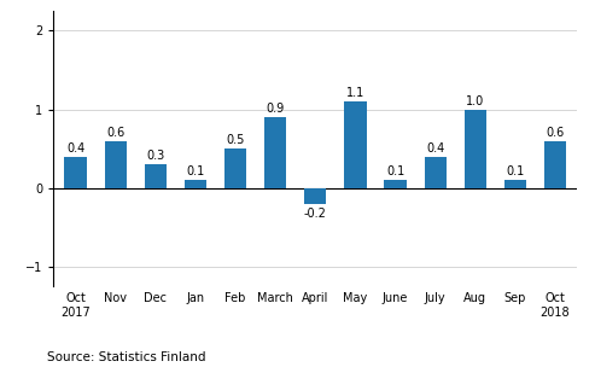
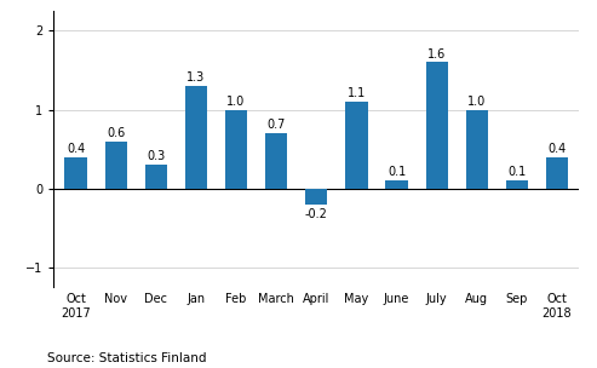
Jan: 0.1 -> 1.3
Feb: 0.5 -> 1.0
March: 0.9 -> 0.7
July: 0.4 -> 1.6
Oct 2018: 0.6 -> 0.4
